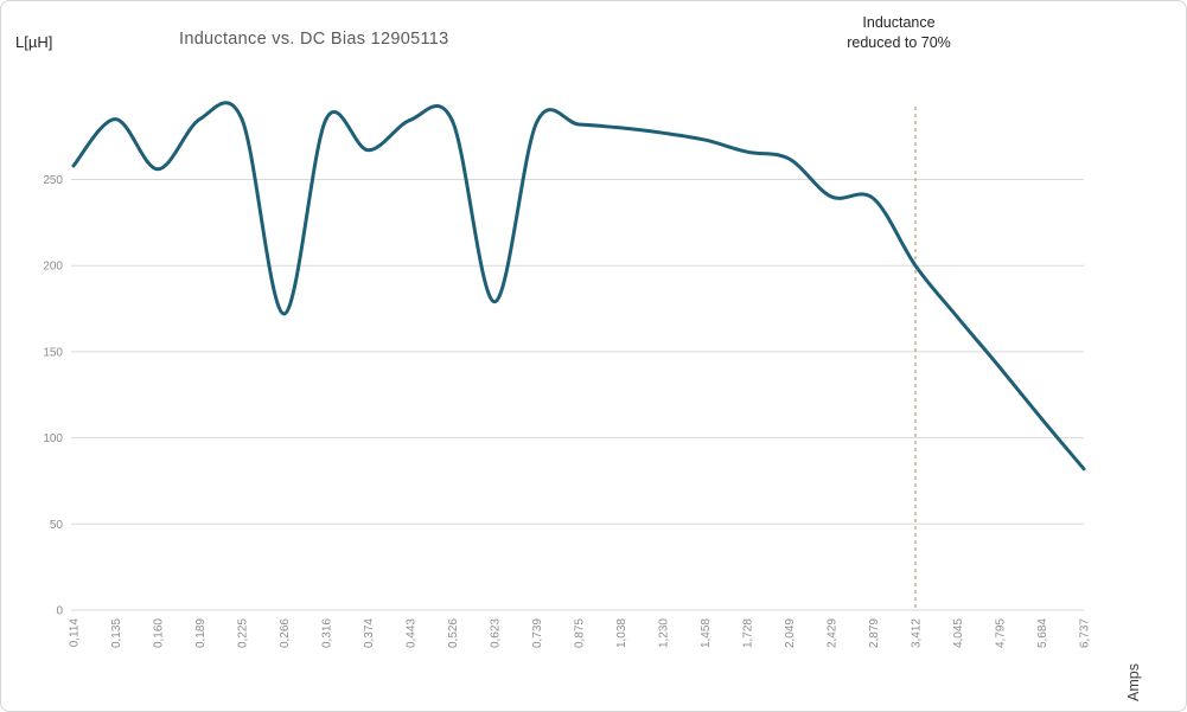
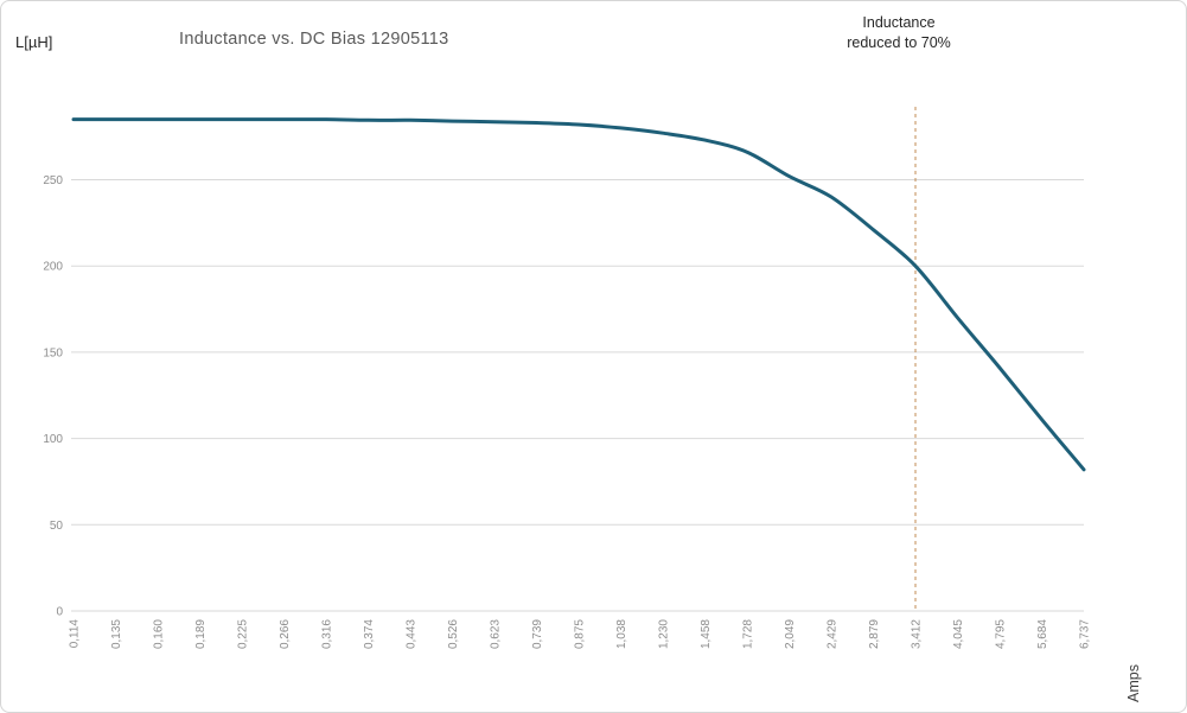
0,114: 258 -> 285
0,160: 256 -> 285
0,266: 172 -> 285
0,374: 267 -> 284
0,623: 179 -> 284
2,049: 262 -> 252
2,879: 239 -> 221
